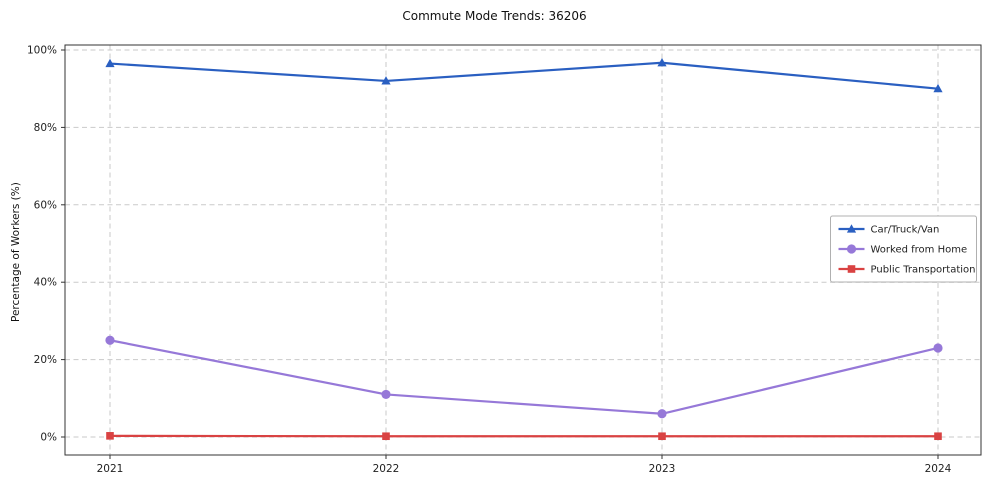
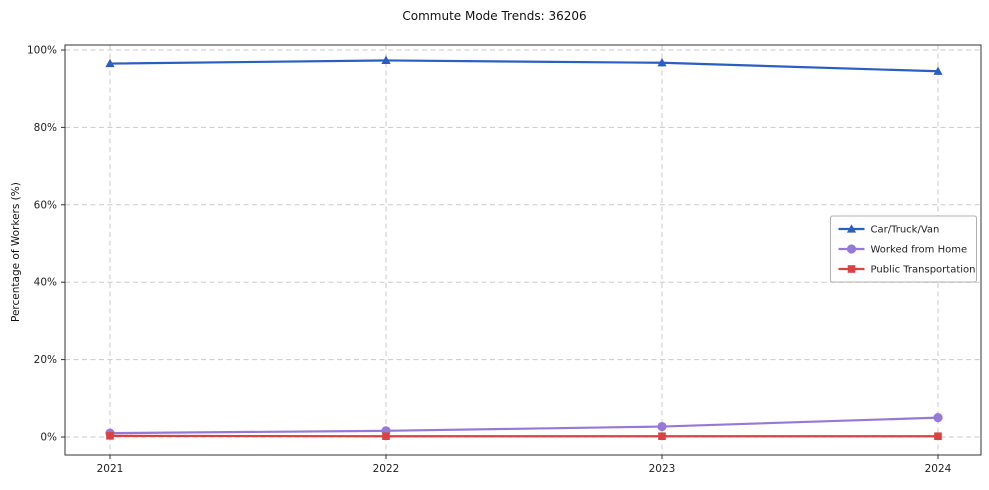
Worked from Home/2021: 25% -> 1%
Car/Truck/Van/2022: 92% -> 97%
Worked from Home/2022: 11% -> 2%
Worked from Home/2023: 6% -> 3%
Car/Truck/Van/2024: 90% -> 94%
Worked from Home/2024: 23% -> 5%
